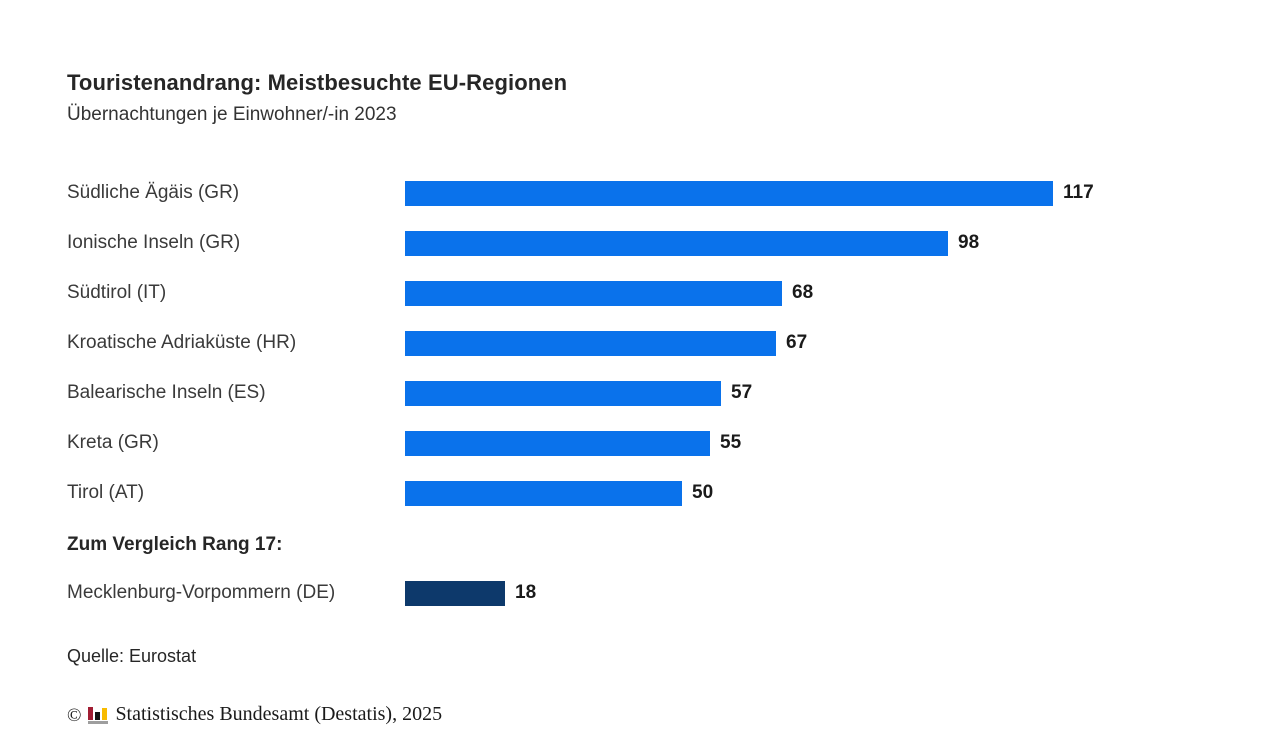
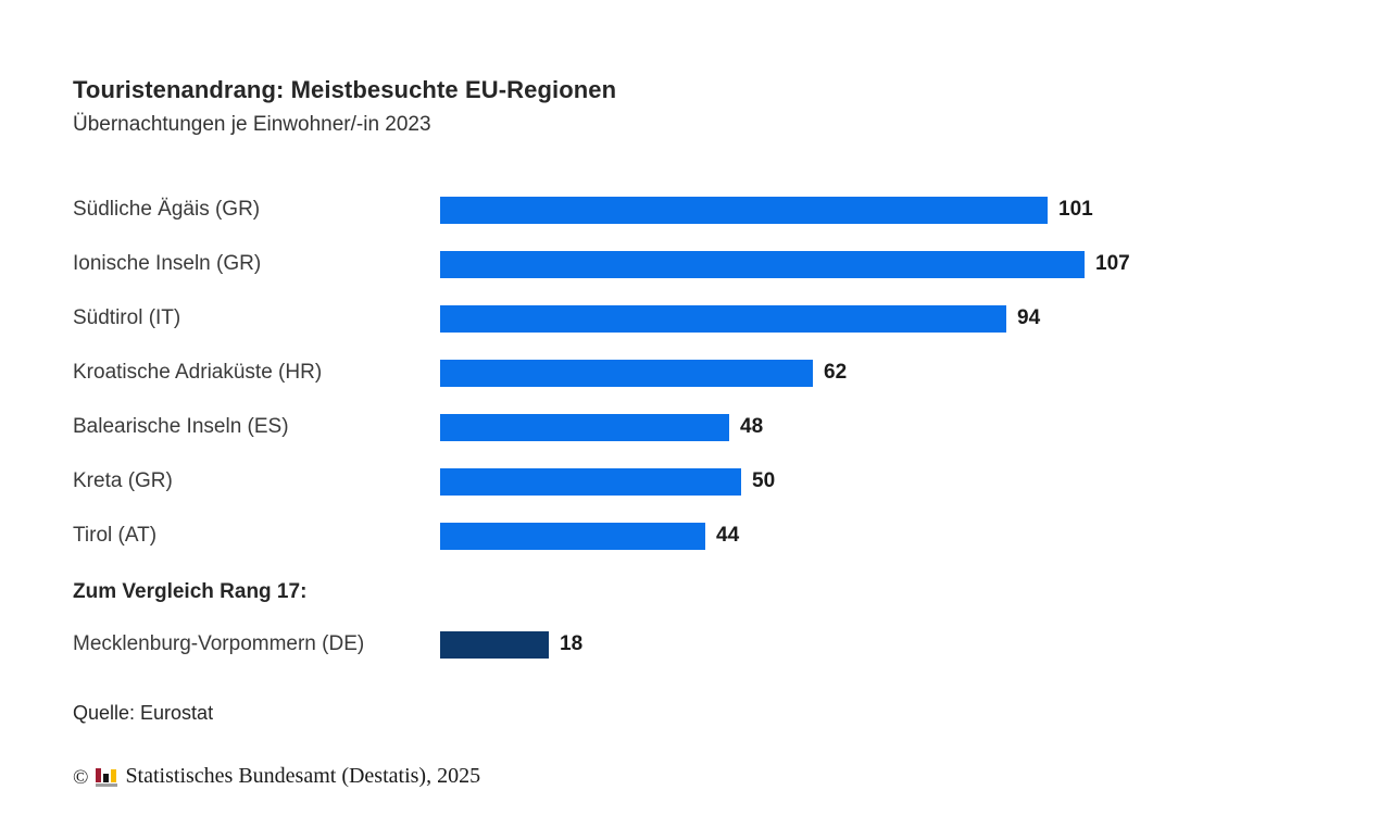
Südliche Ägäis (GR): 117 -> 101
Ionische Inseln (GR): 98 -> 107
Südtirol (IT): 68 -> 94
Kroatische Adriaküste (HR): 67 -> 62
Balearische Inseln (ES): 57 -> 48
Kreta (GR): 55 -> 50
Tirol (AT): 50 -> 44
